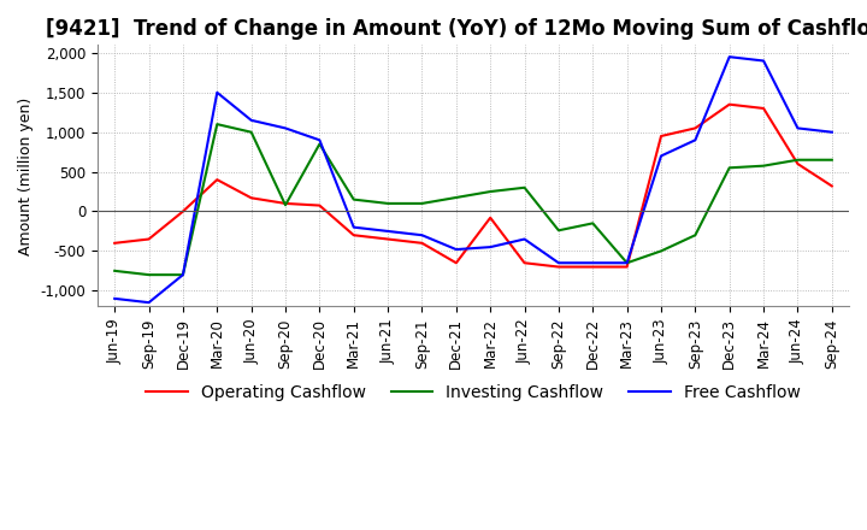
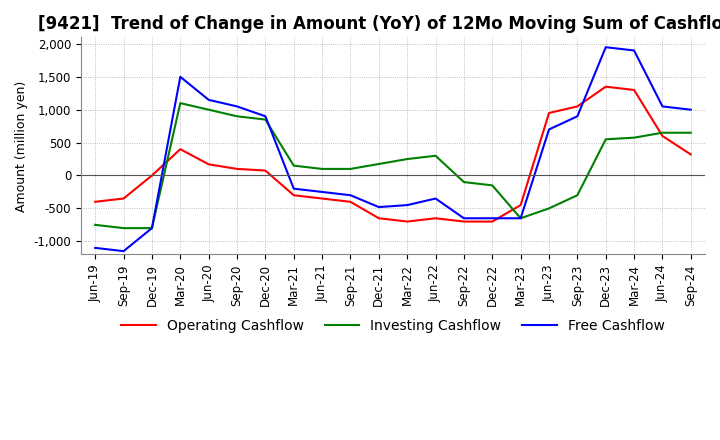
Investing Cashflow/Sep-20: 80 -> 900
Operating Cashflow/Mar-22: -80 -> -700
Investing Cashflow/Sep-22: -240 -> -100
Operating Cashflow/Mar-23: -700 -> -450
